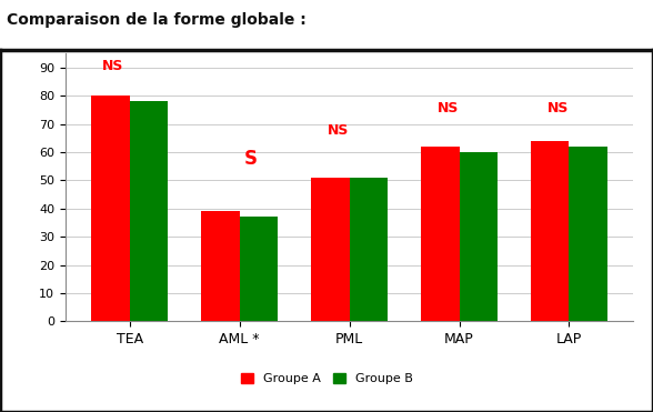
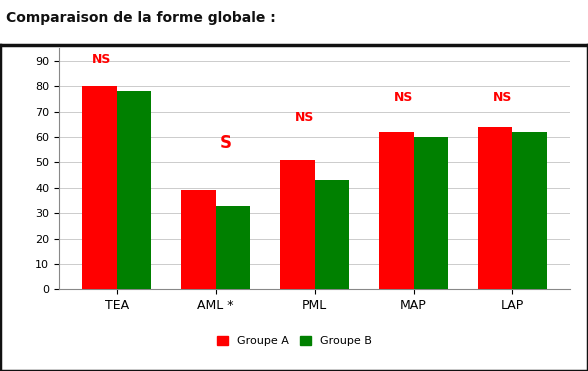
Groupe B/AML *: 37 -> 33
Groupe B/PML: 51 -> 43
